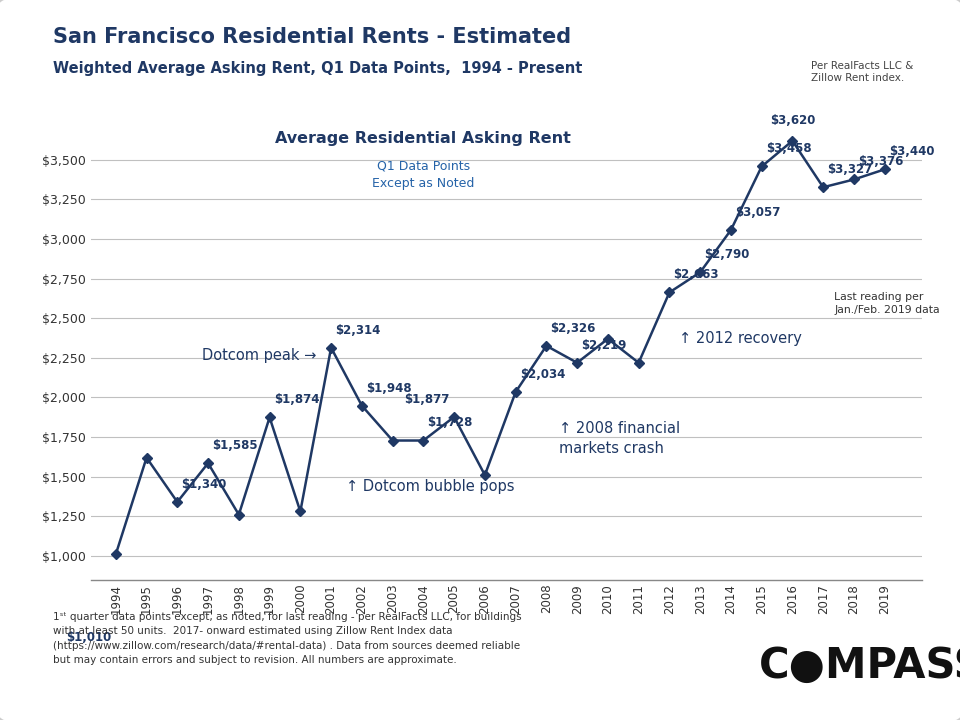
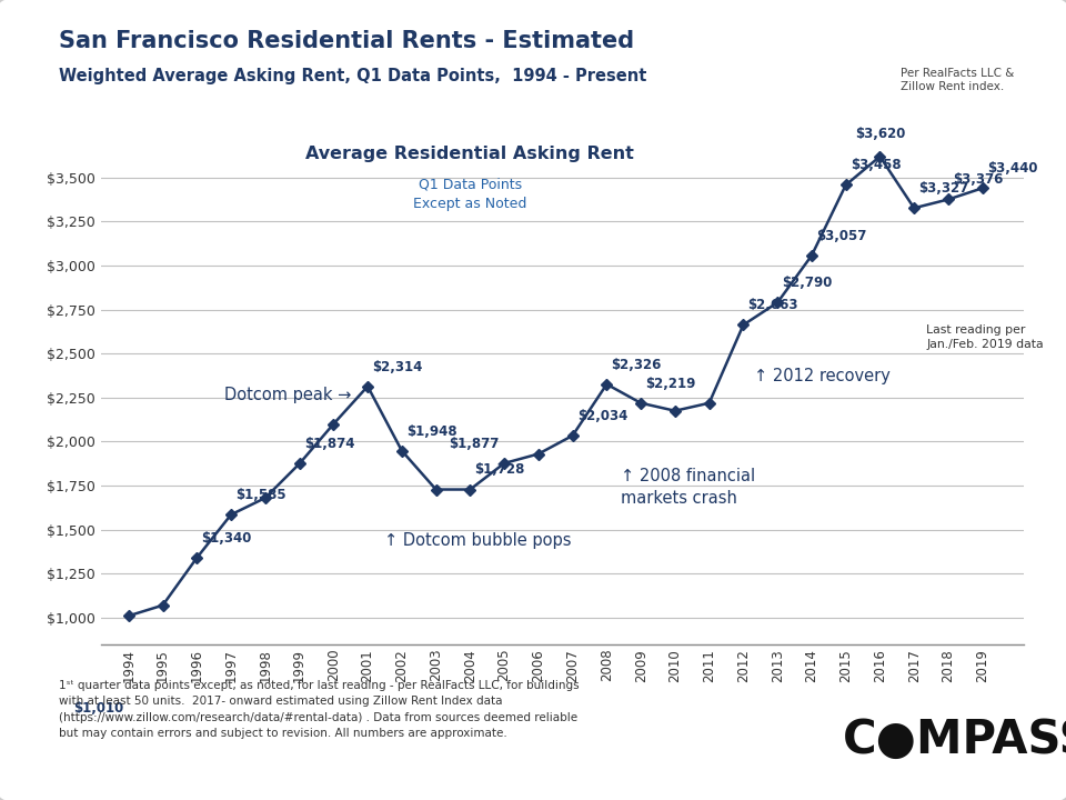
1995: $1,620 -> $1,070
1998: $1,260 -> $1,680
2000: $1,280 -> $2,100
2006: $1,510 -> $1,930
2010: $2,370 -> $2,180
